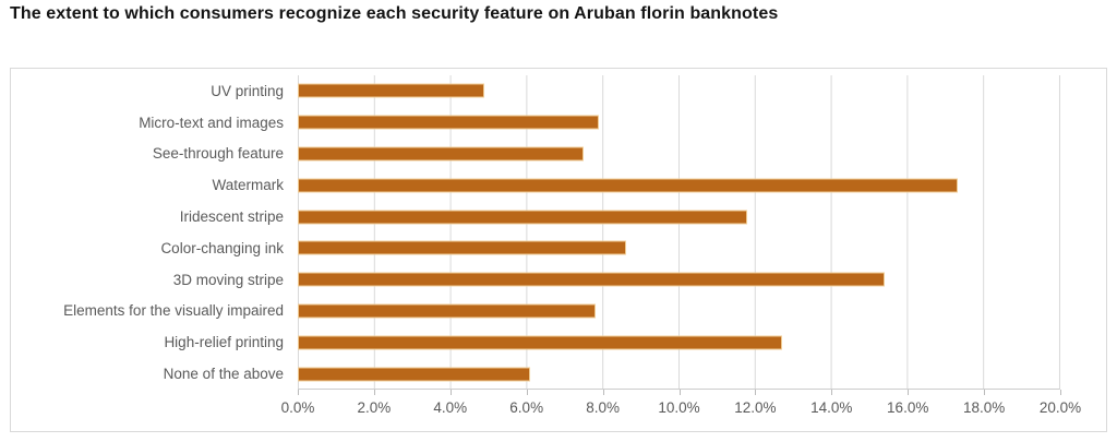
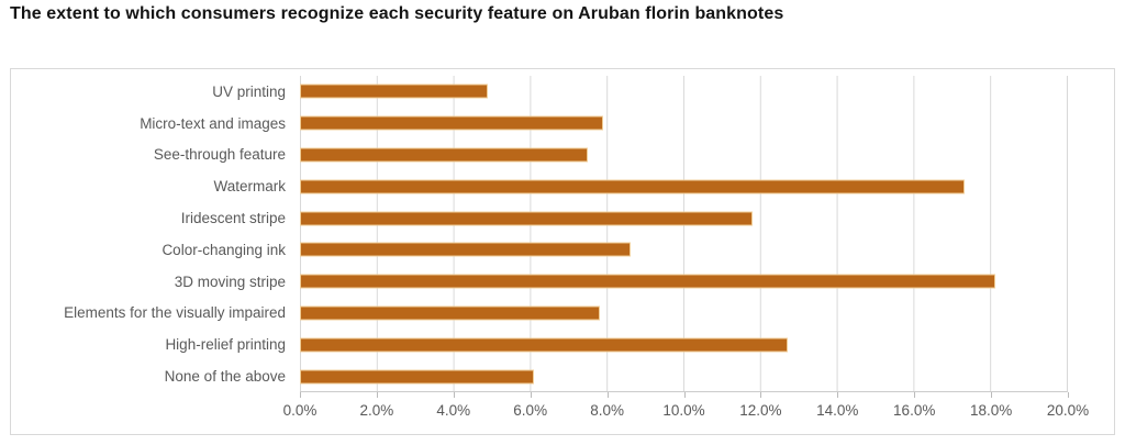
3D moving stripe: 15.4% -> 18.1%
